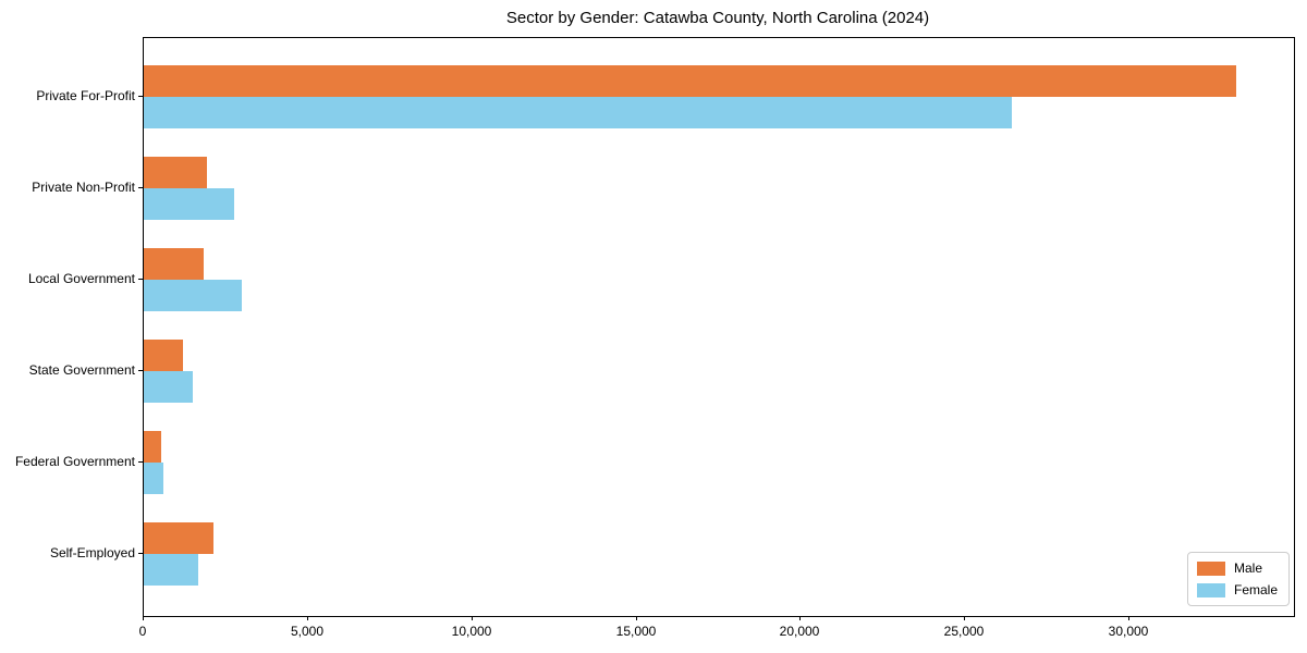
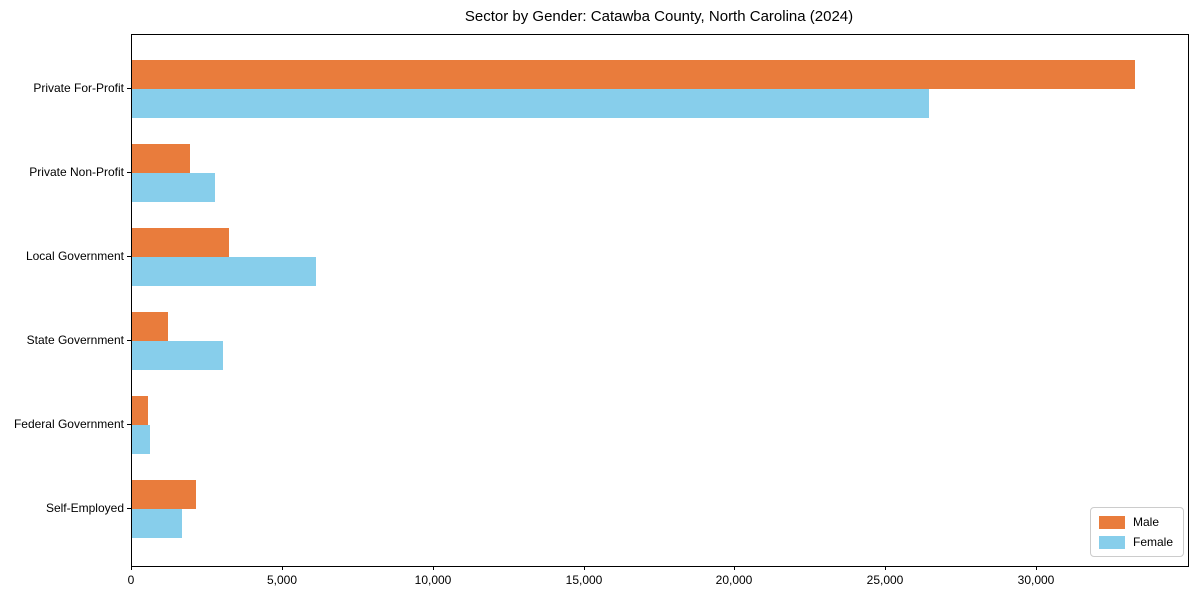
Male/Local Government: 1800 -> 3200
Female/Local Government: 3000 -> 6100
Female/State Government: 1500 -> 3000
